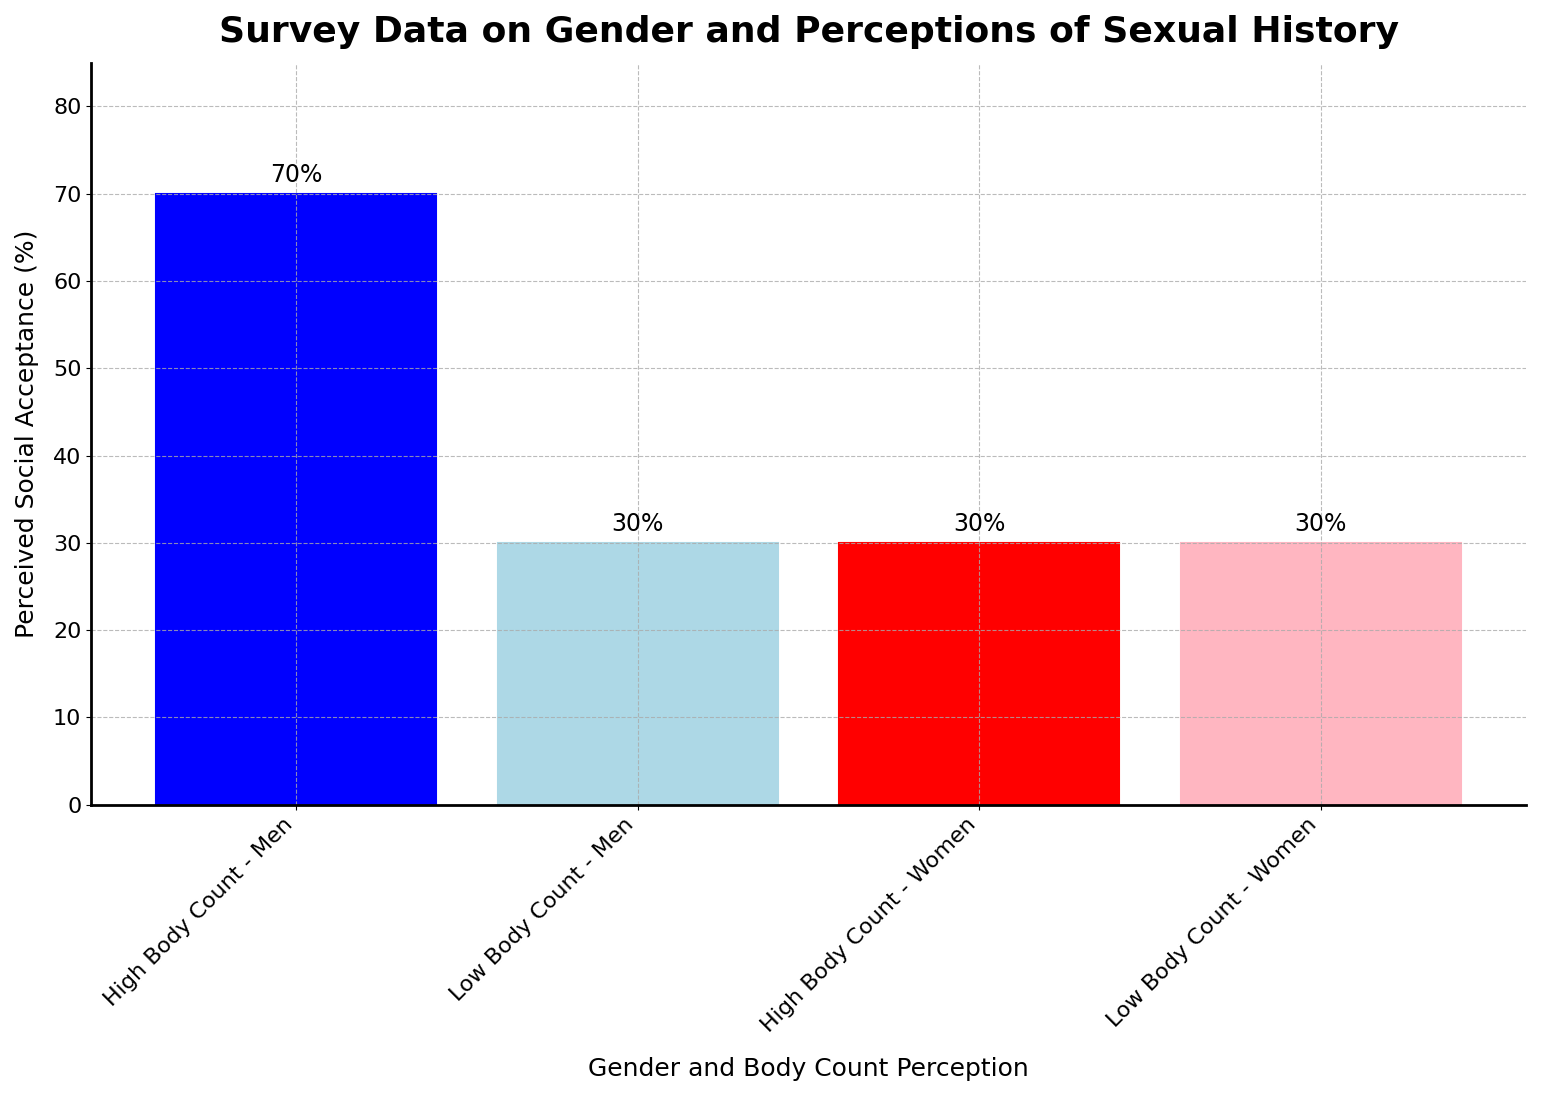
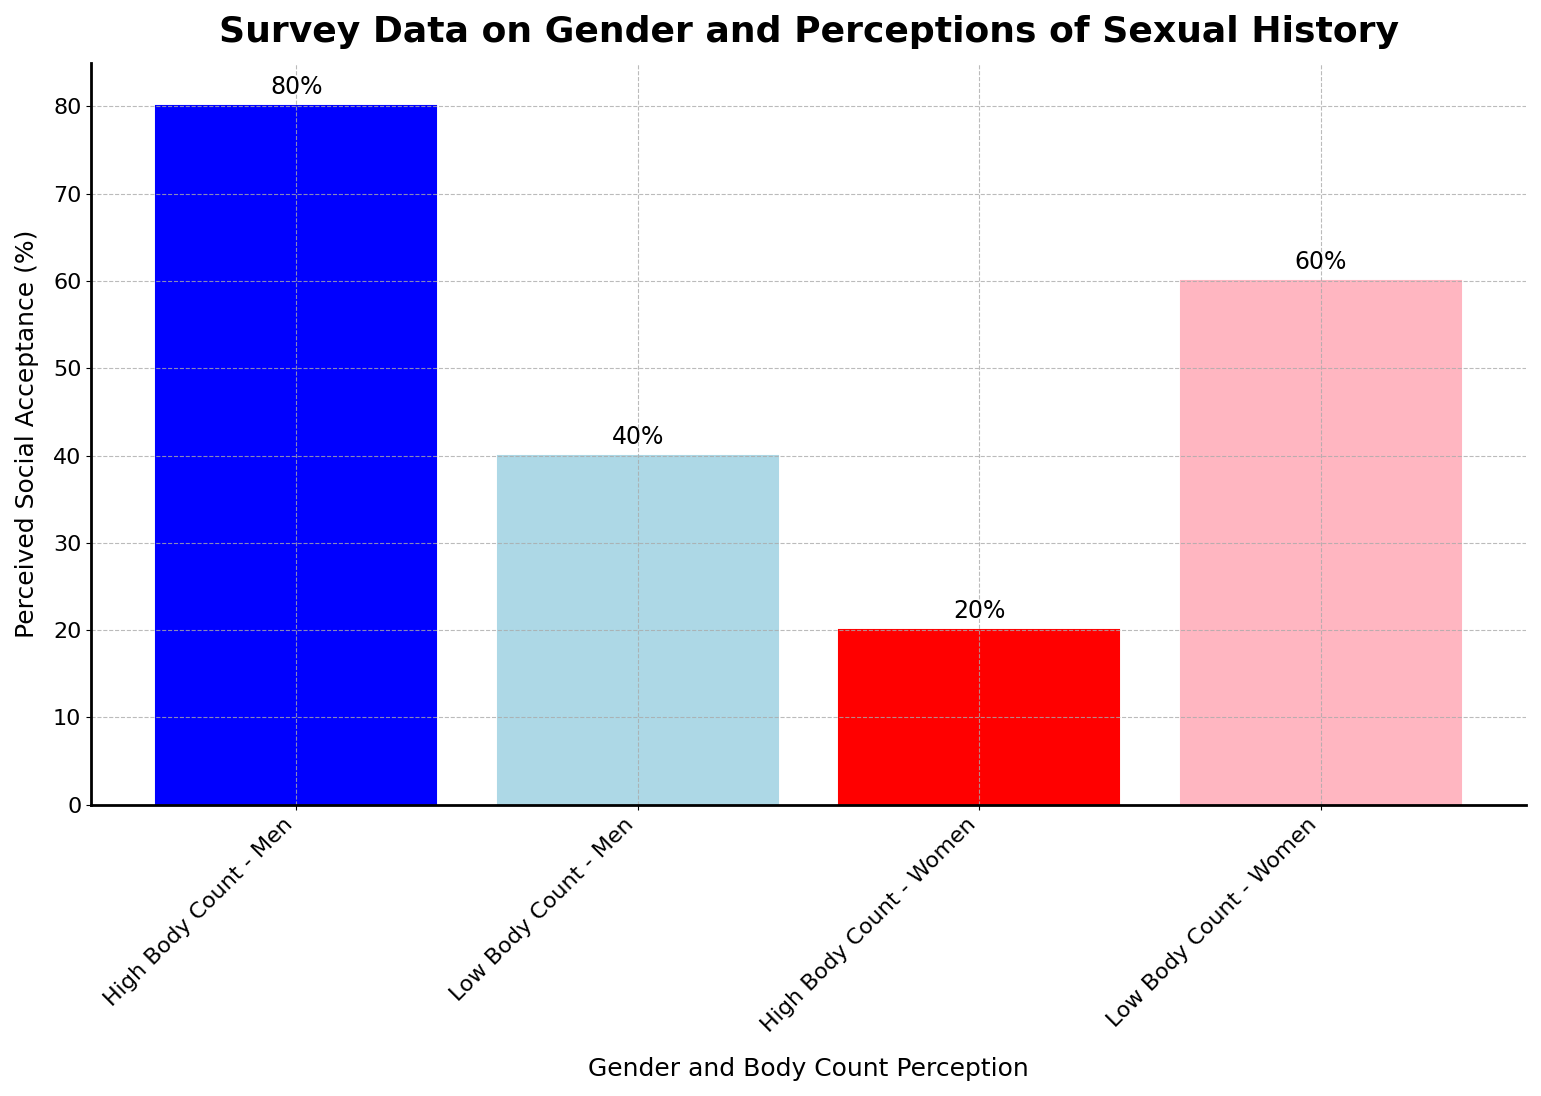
High Body Count - Men: 70% -> 80%
Low Body Count - Men: 30% -> 40%
High Body Count - Women: 30% -> 20%
Low Body Count - Women: 30% -> 60%
